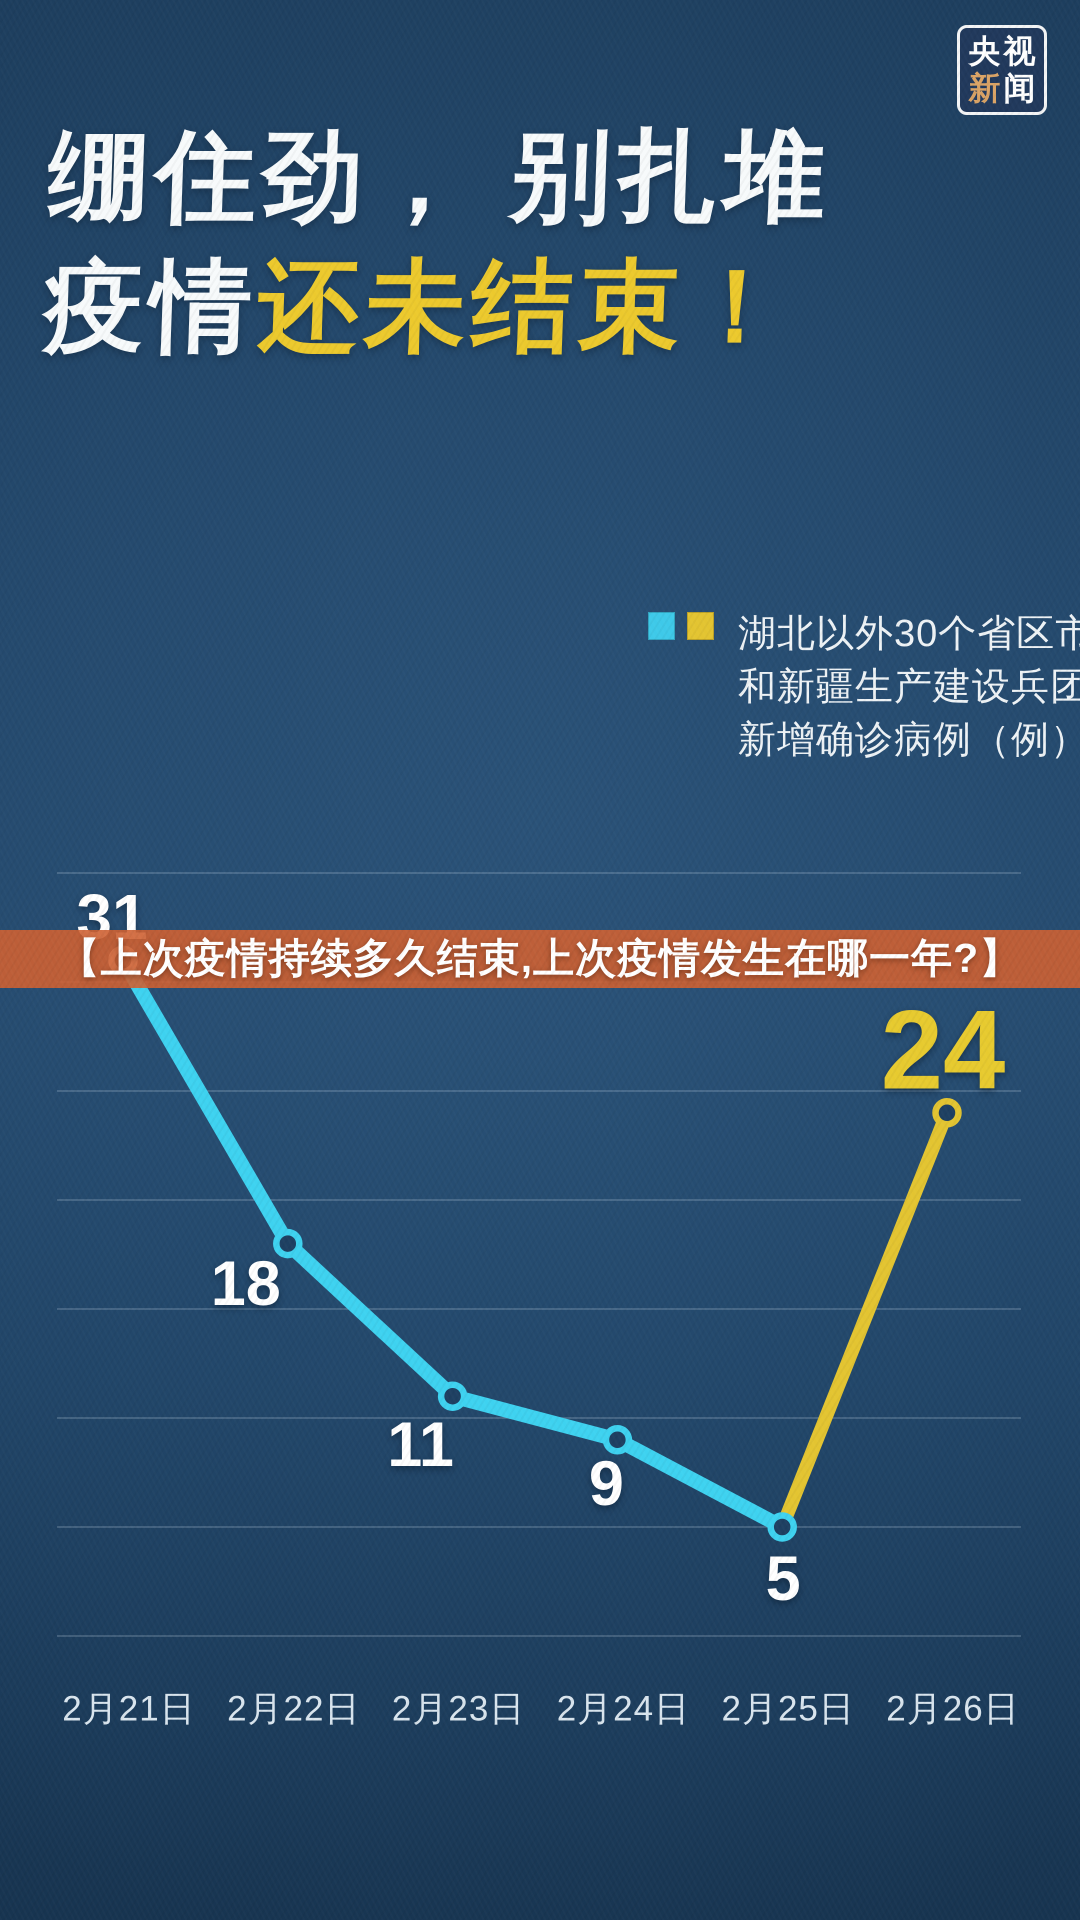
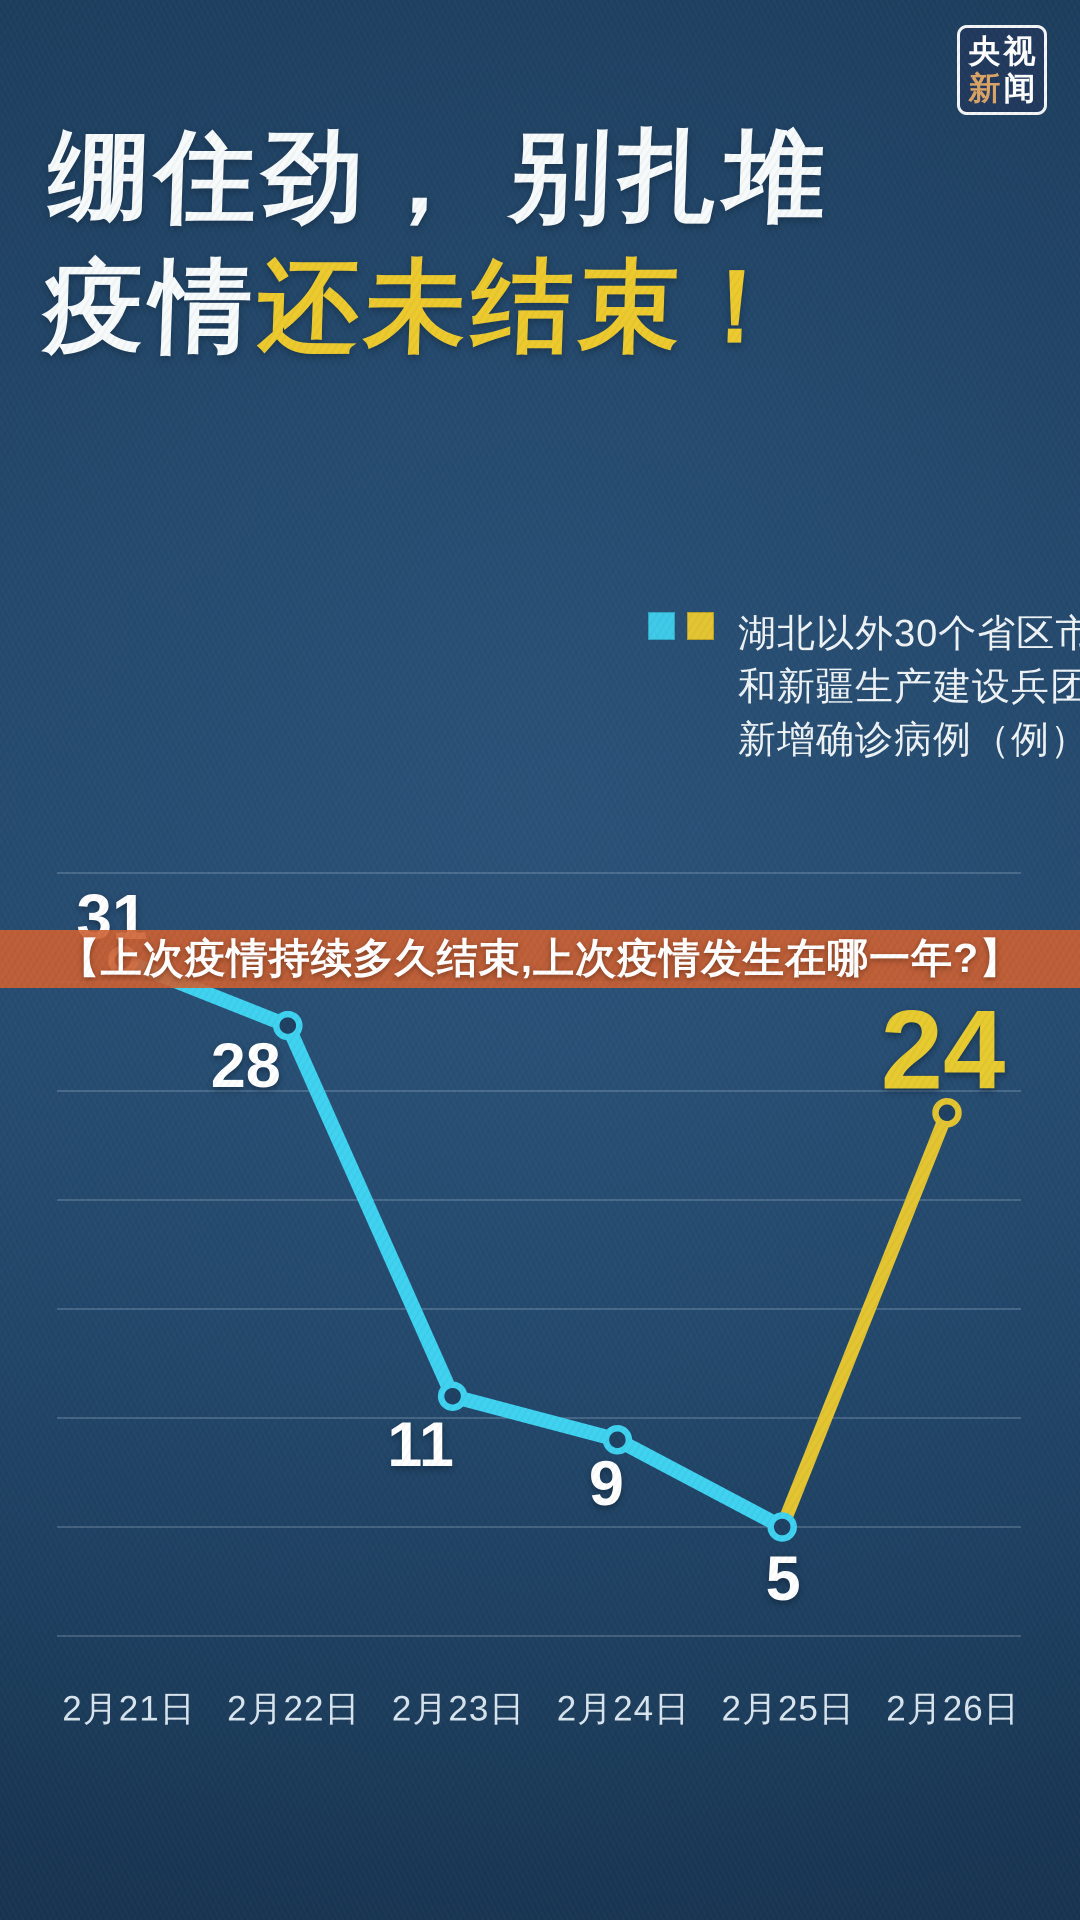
2月22日: 18 -> 28
